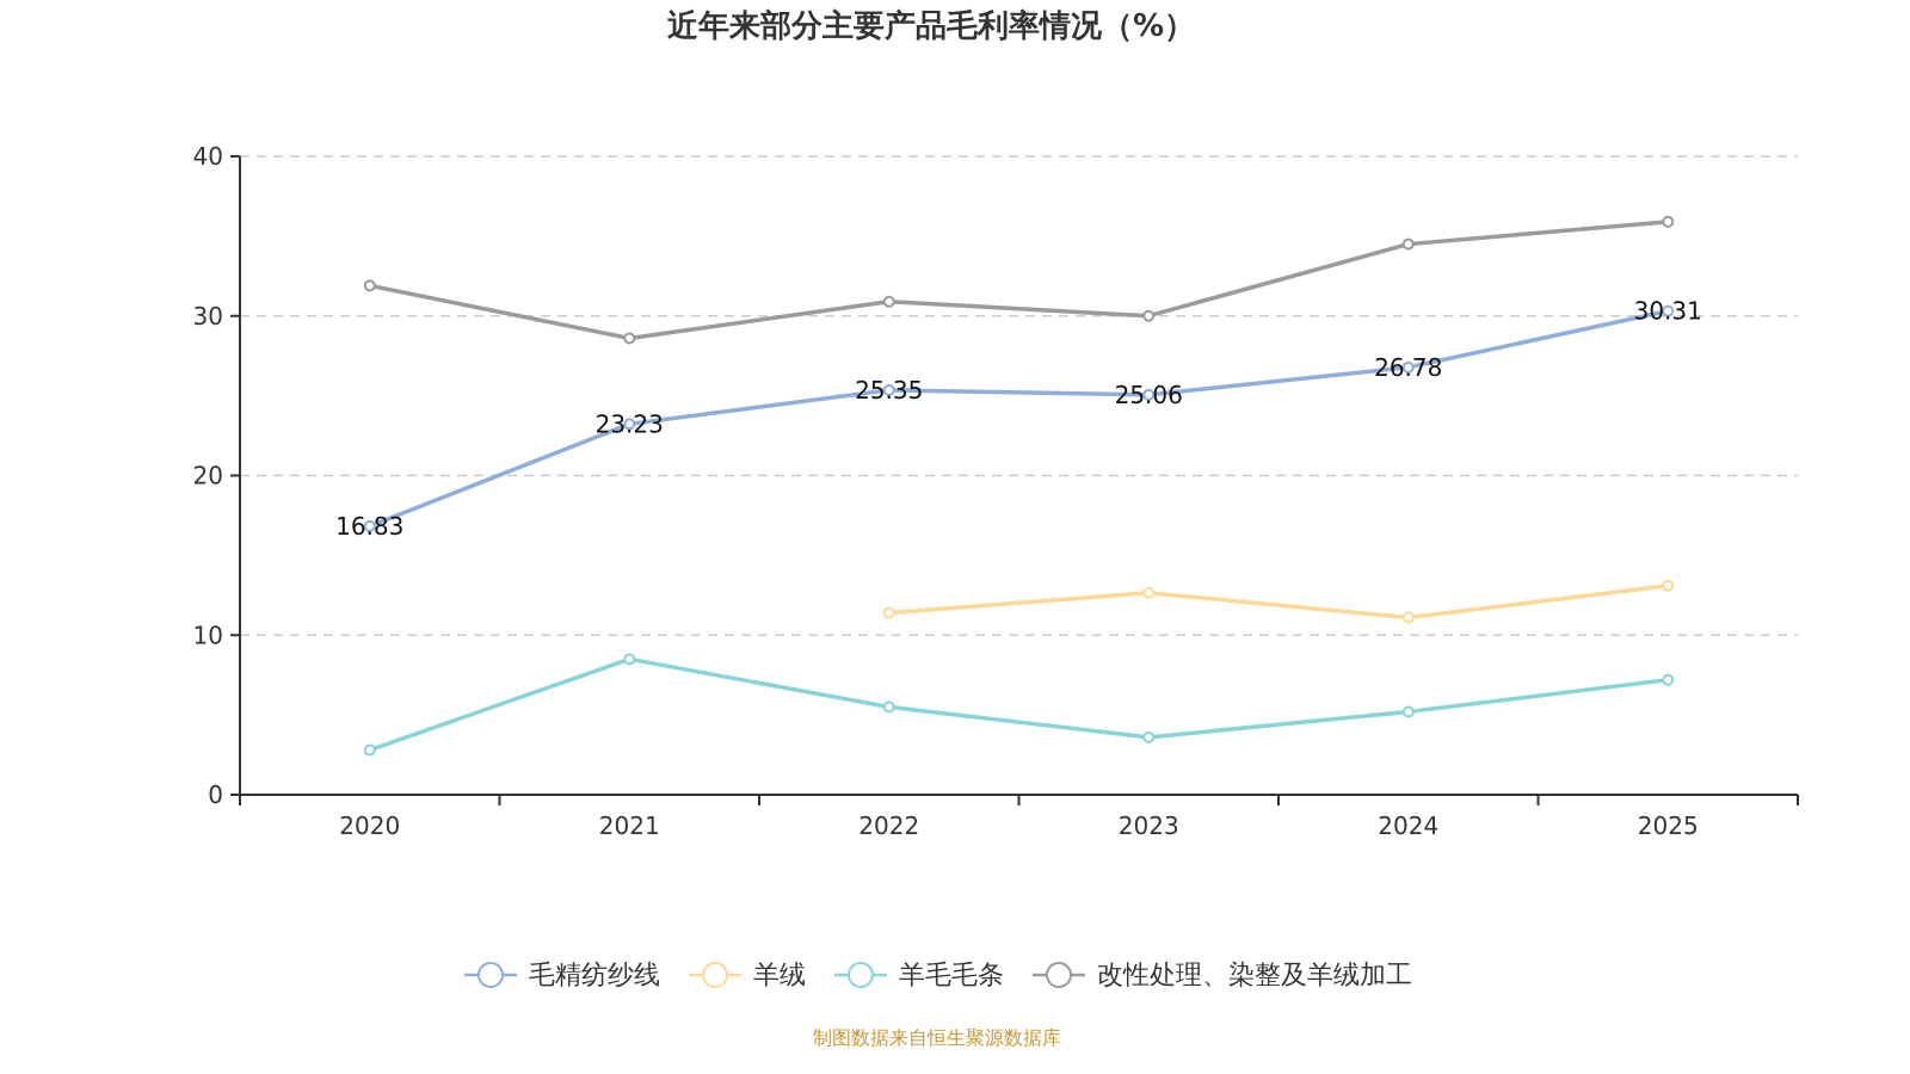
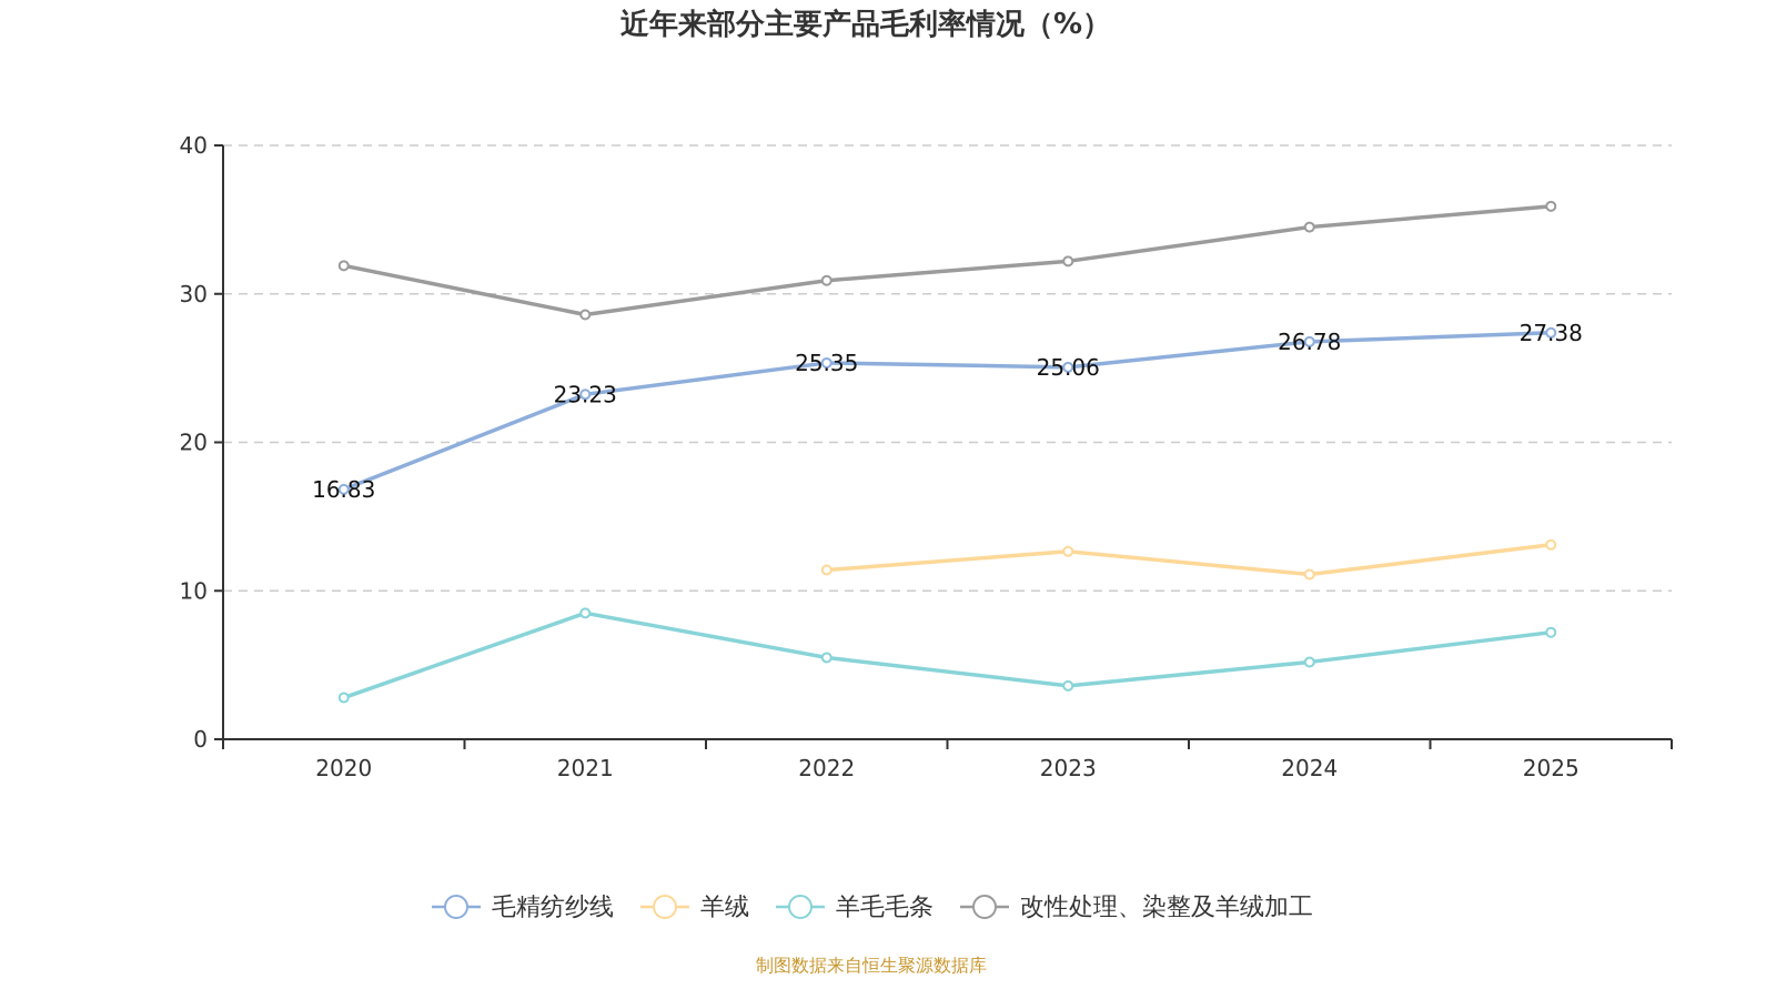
改性处理、染整及羊绒加工/2023: 30.0 -> 32.2
毛精纺纱线/2025: 30.31 -> 27.38
